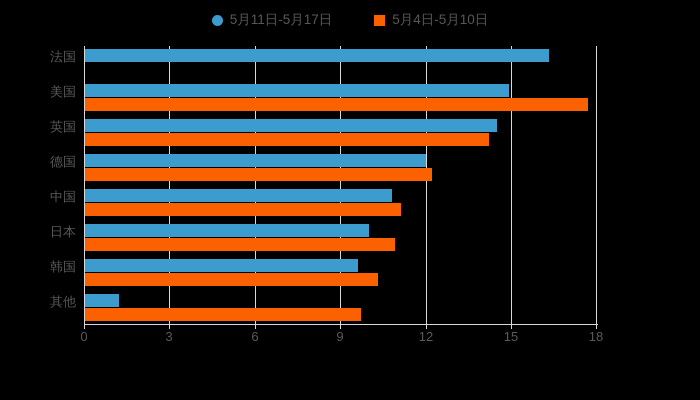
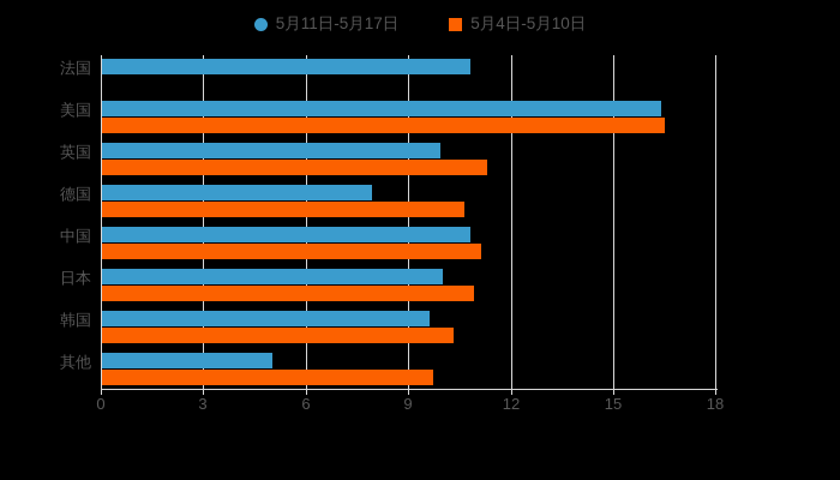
5月11日-5月17日/法国: 16.3 -> 10.8
5月11日-5月17日/美国: 14.9 -> 16.4
5月4日-5月10日/美国: 17.7 -> 16.5
5月11日-5月17日/英国: 14.5 -> 9.9
5月4日-5月10日/英国: 14.2 -> 11.3
5月11日-5月17日/德国: 12.0 -> 7.9
5月4日-5月10日/德国: 12.2 -> 10.6
5月11日-5月17日/其他: 1.2 -> 5.0
